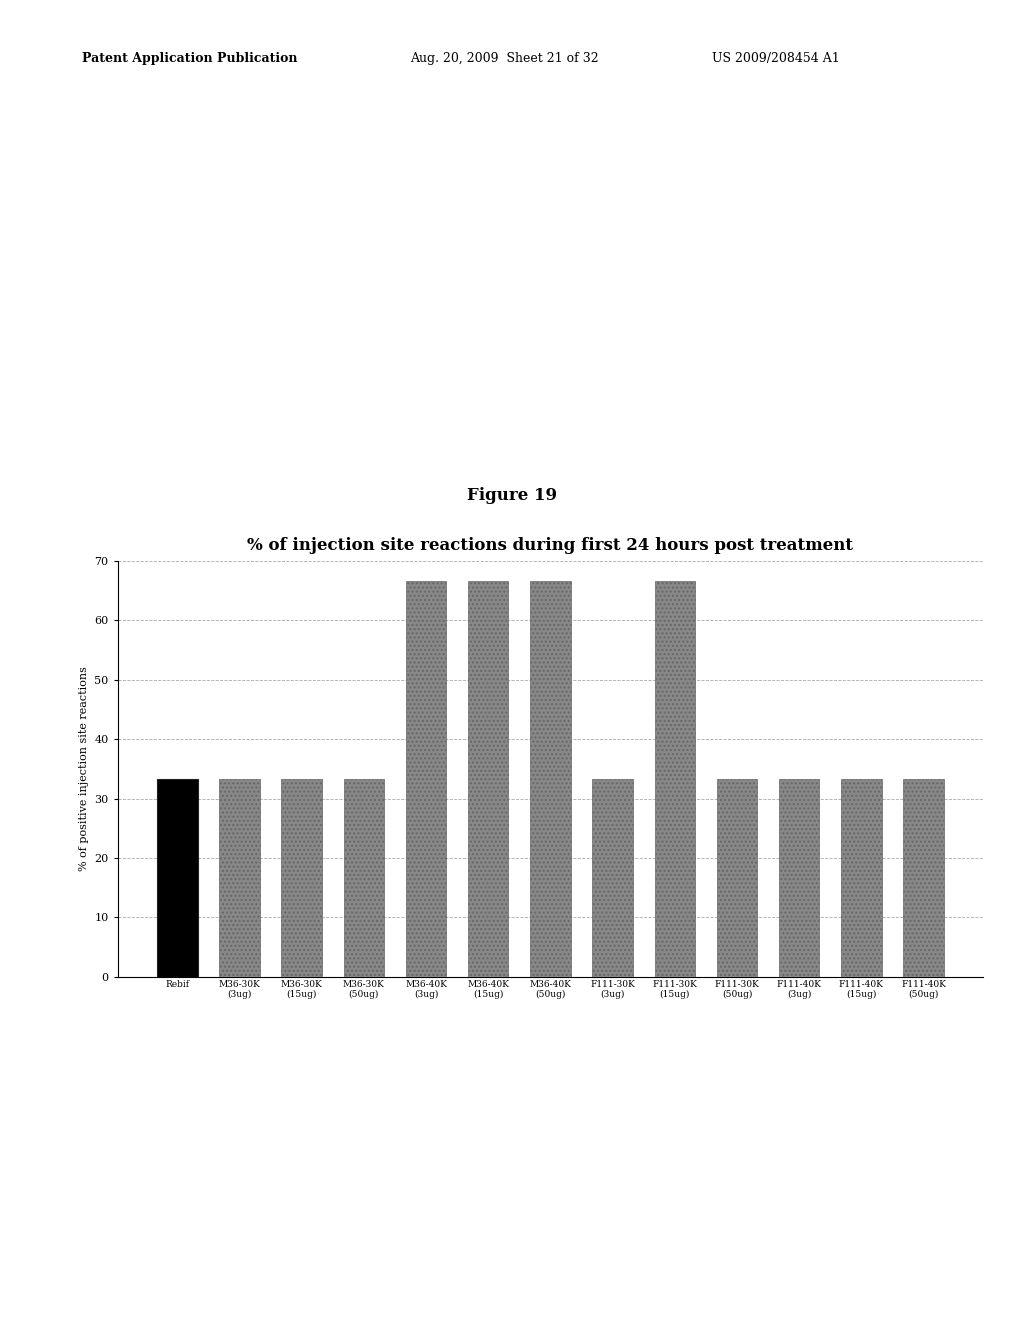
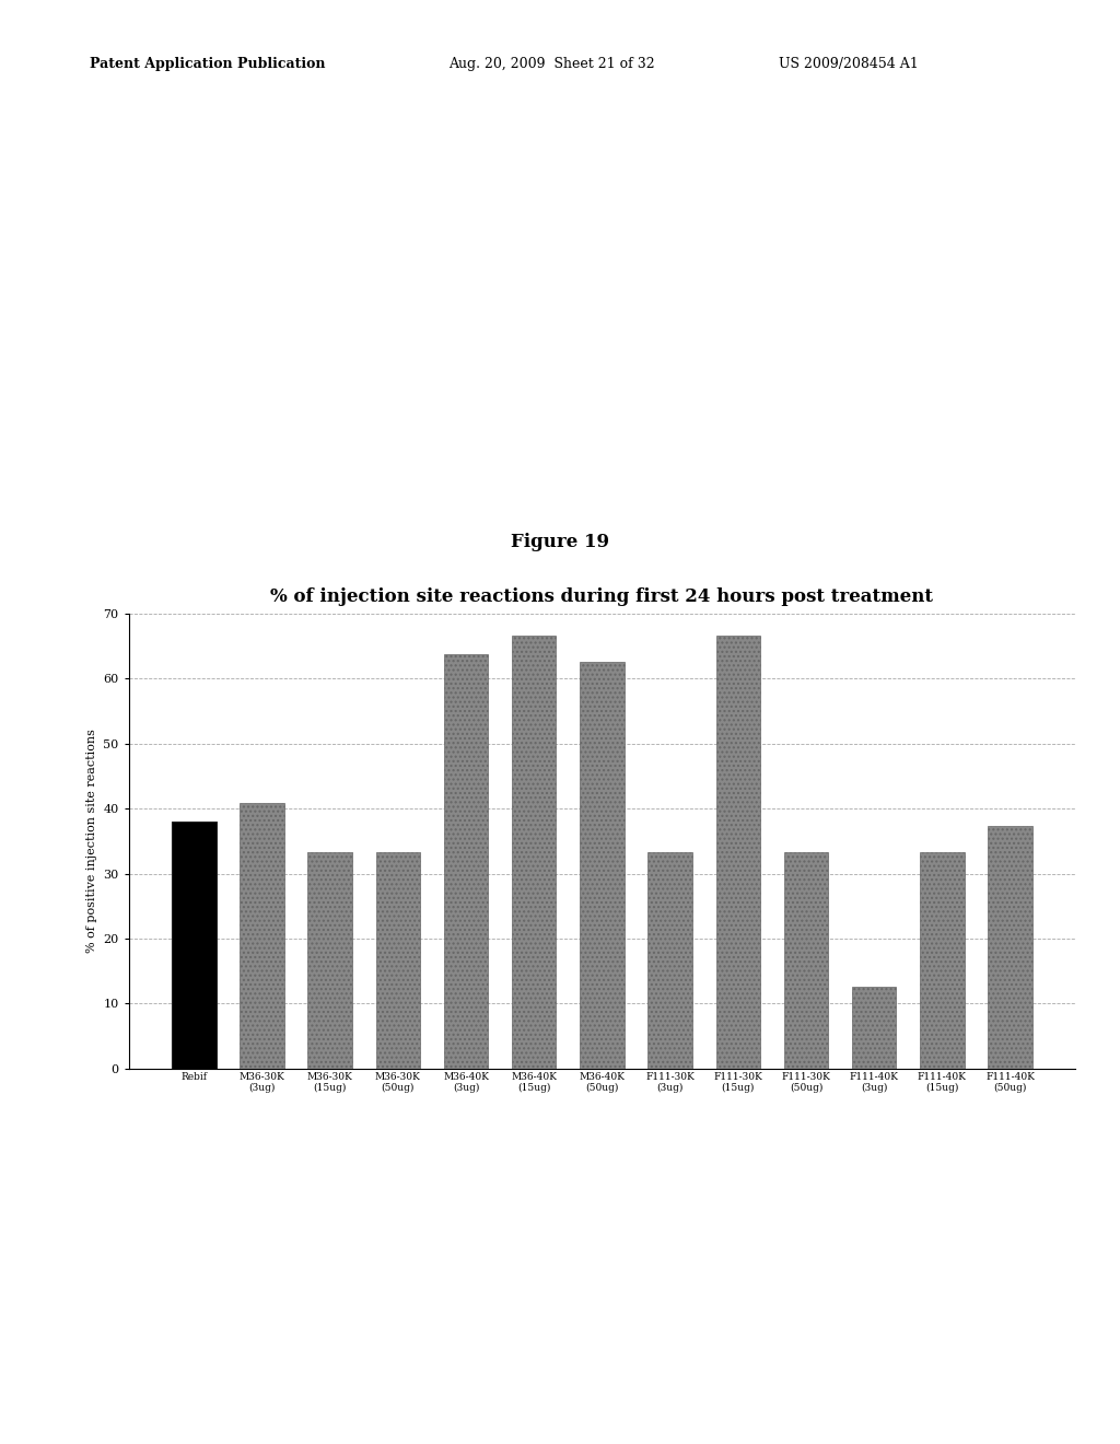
Rebif: 33.3 -> 38.0
M36-30K (3ug): 33.3 -> 40.8
M36-40K (3ug): 66.6 -> 63.8
M36-40K (50ug): 66.6 -> 62.6
F111-40K (3ug): 33.3 -> 12.6
F111-40K (50ug): 33.3 -> 37.4
